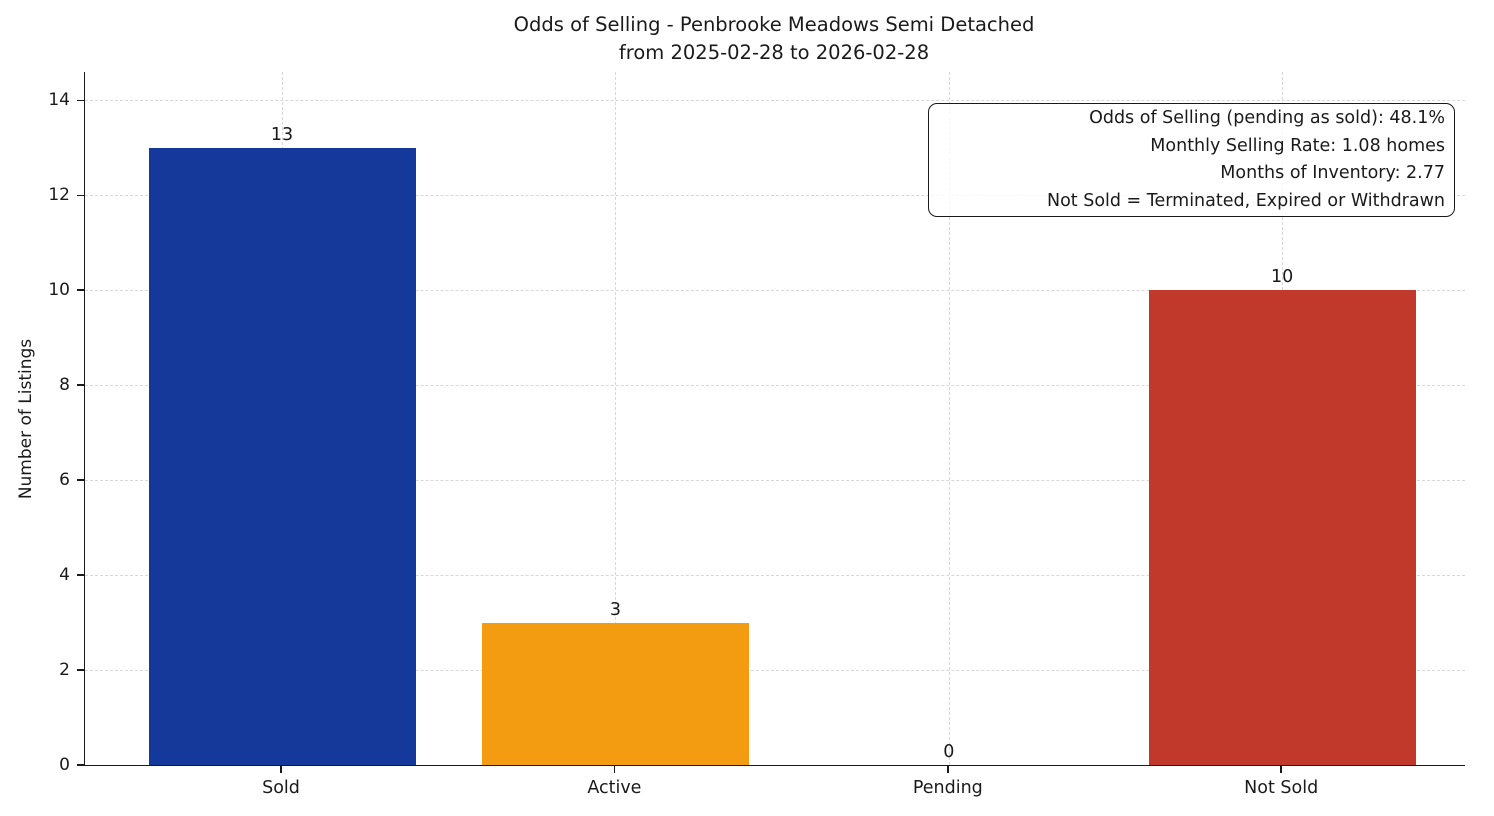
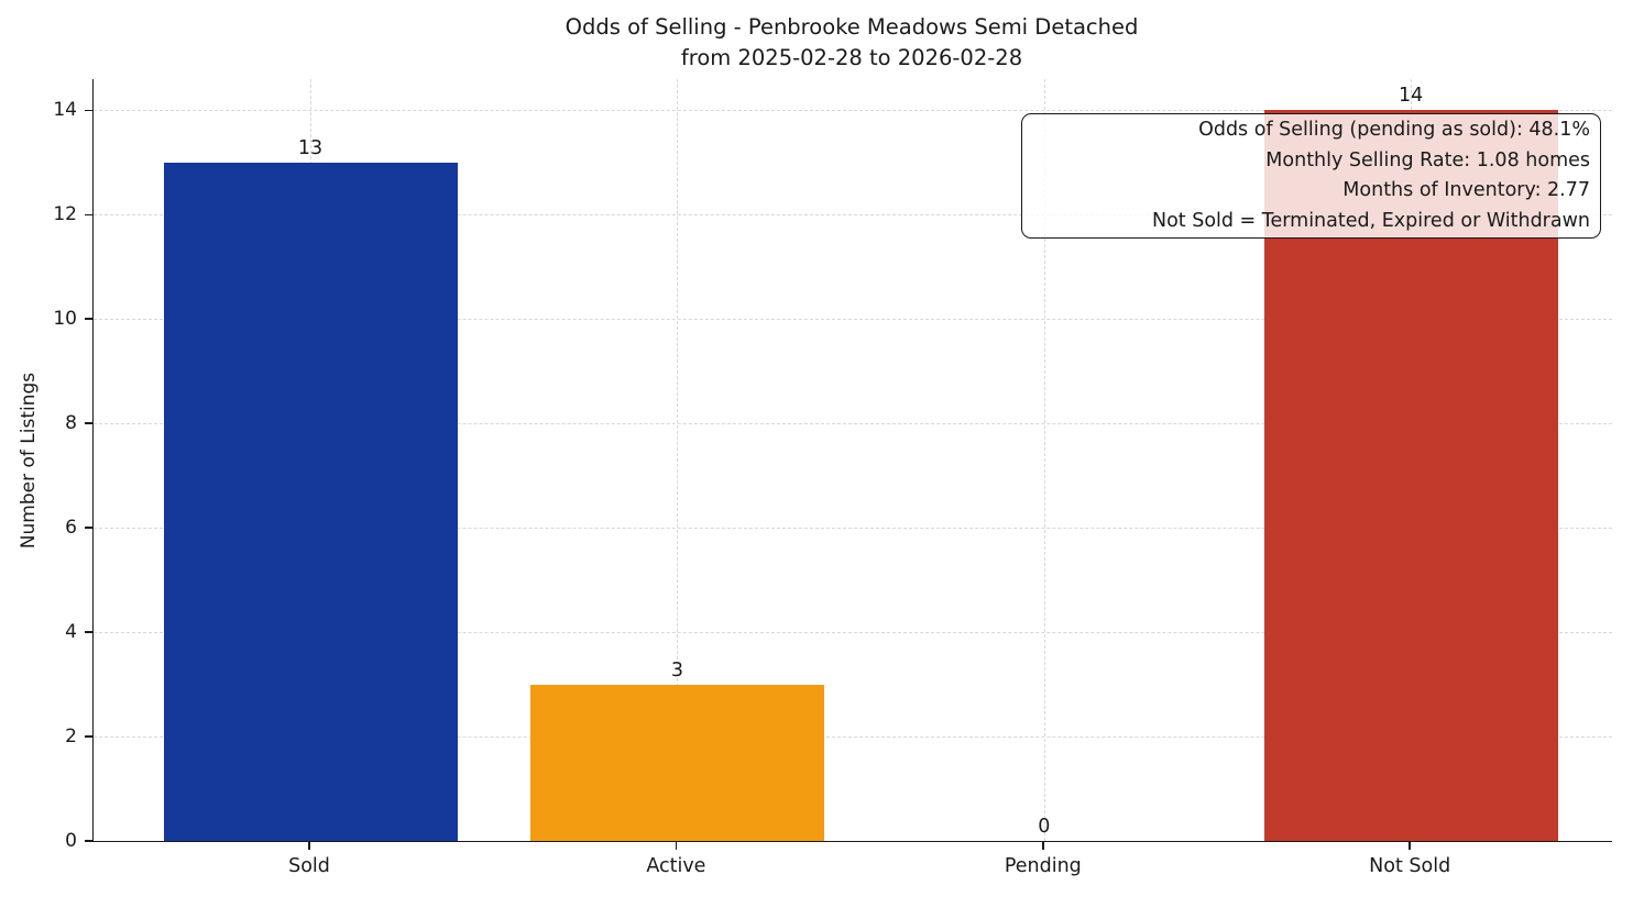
Not Sold: 10 -> 14
